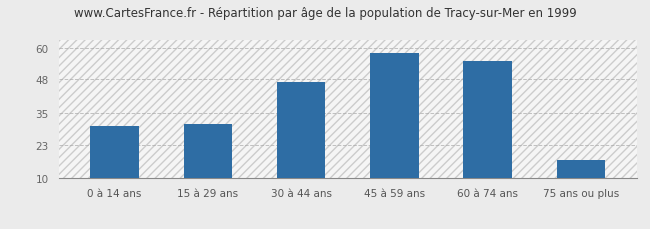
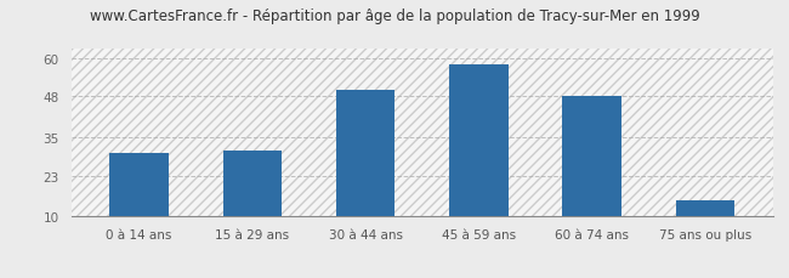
30 à 44 ans: 47 -> 50
60 à 74 ans: 55 -> 48
75 ans ou plus: 17 -> 15
